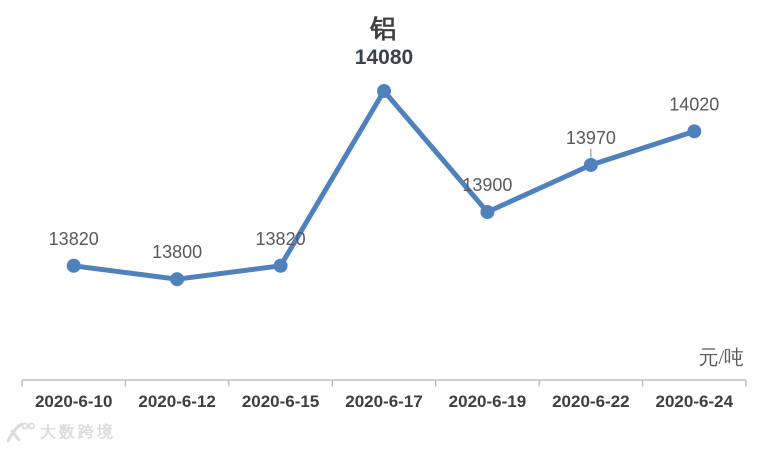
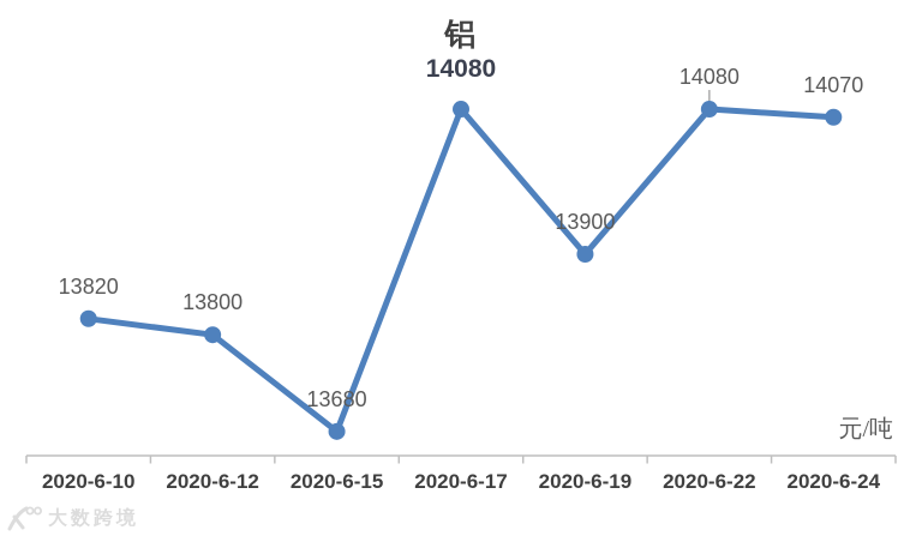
2020-6-15: 13820 -> 13680
2020-6-22: 13970 -> 14080
2020-6-24: 14020 -> 14070
